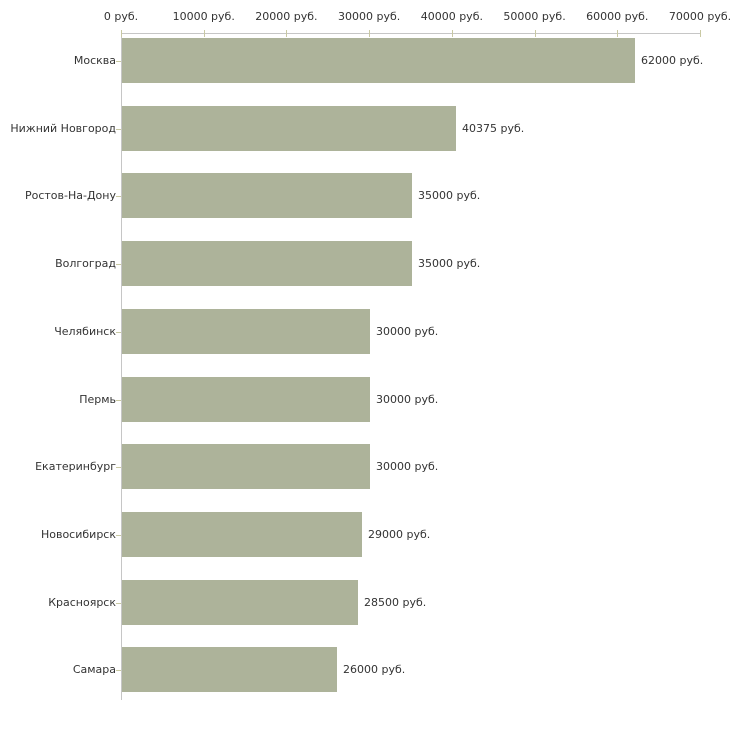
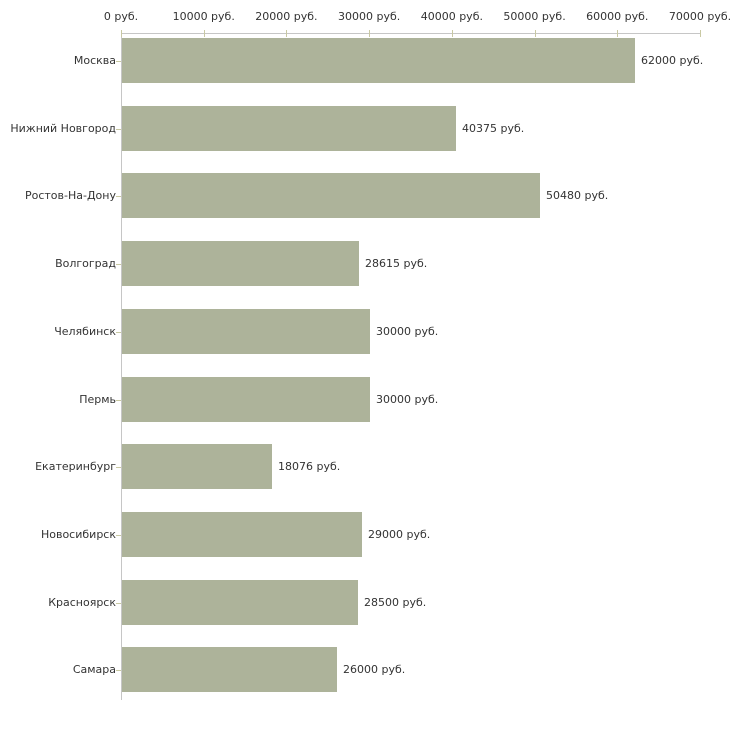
Ростов-На-Дону: 35000 -> 50480
Волгоград: 35000 -> 28615
Екатеринбург: 30000 -> 18076
